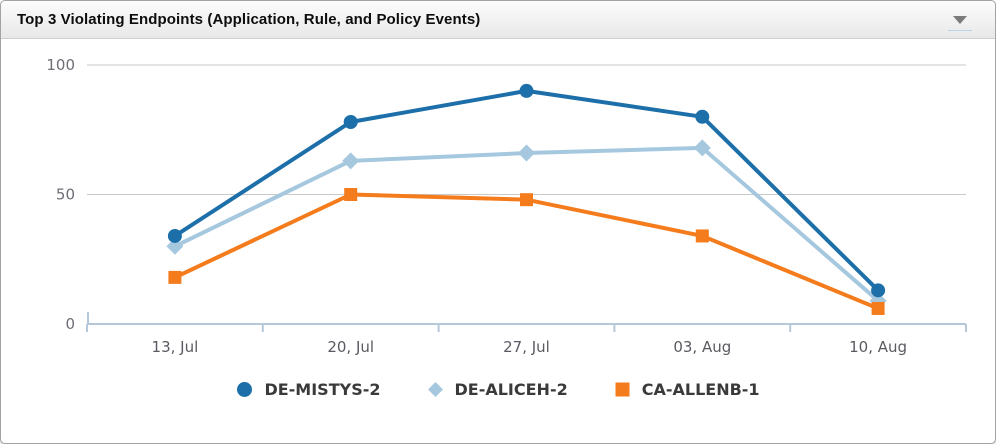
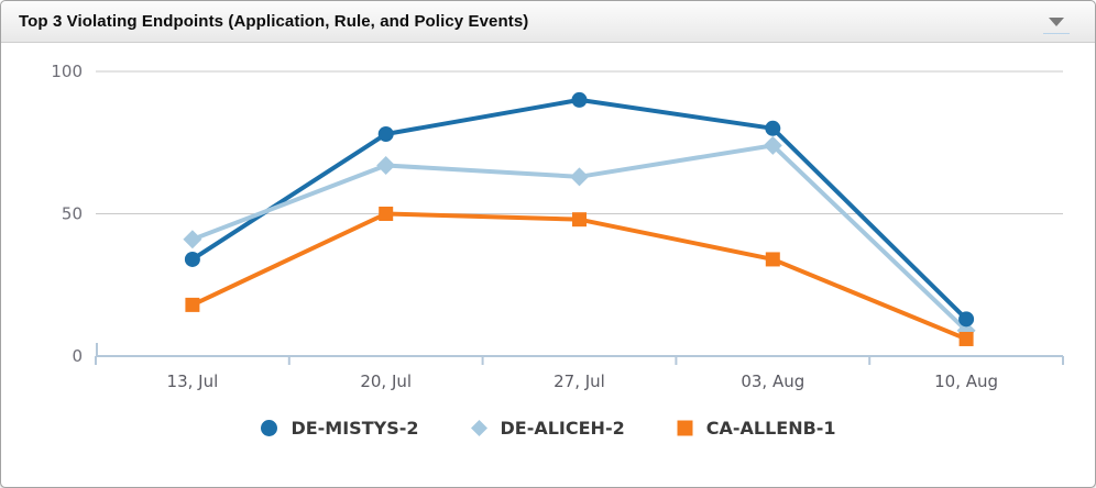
DE-ALICEH-2/13, Jul: 30 -> 41
DE-ALICEH-2/20, Jul: 63 -> 67
DE-ALICEH-2/27, Jul: 66 -> 63
DE-ALICEH-2/03, Aug: 68 -> 74
